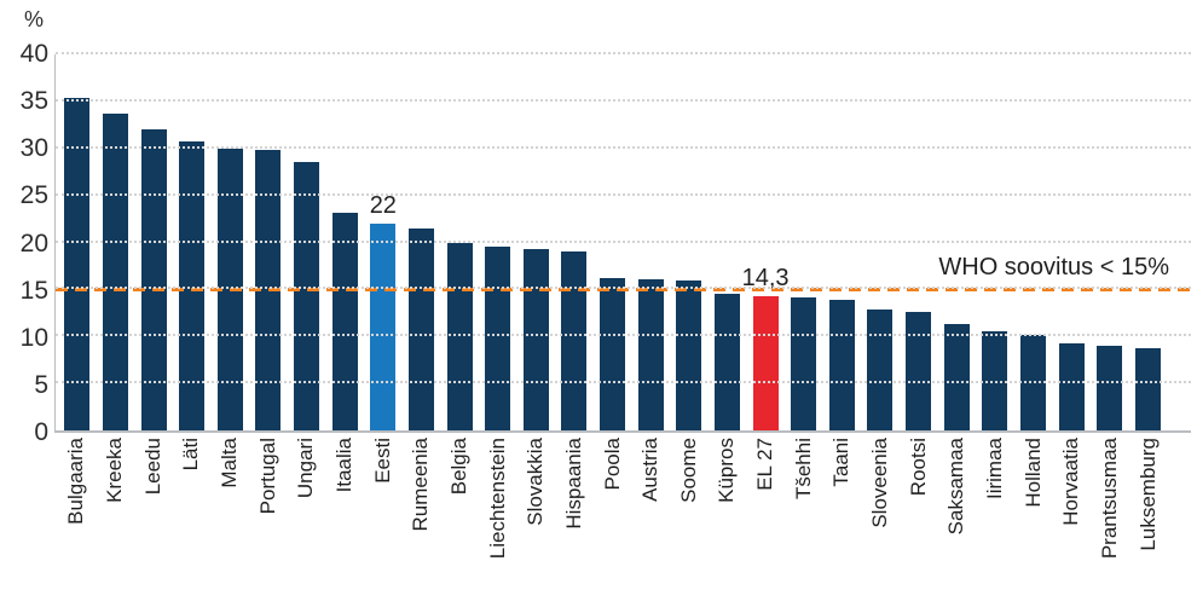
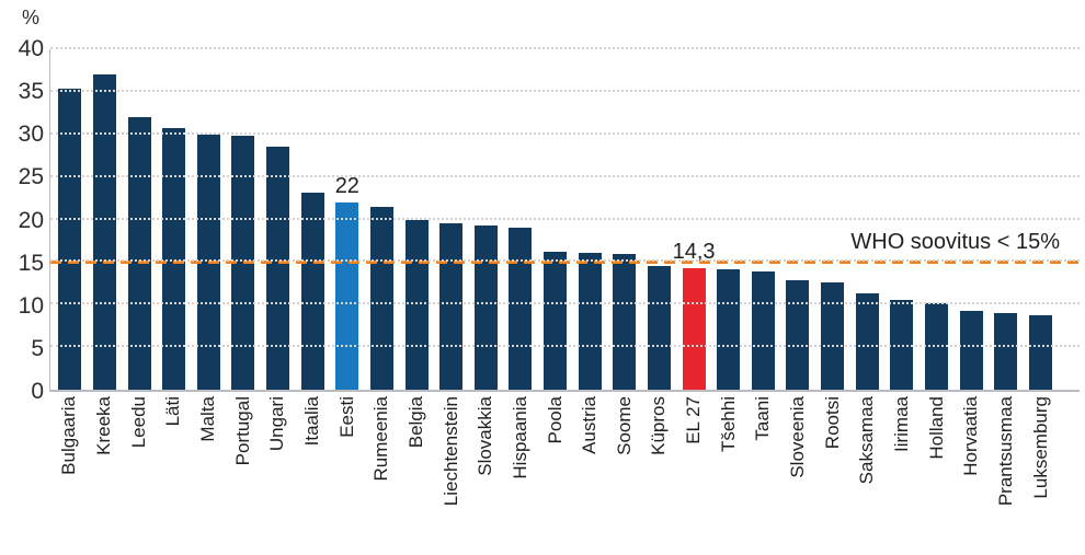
Kreeka: 34 -> 37
